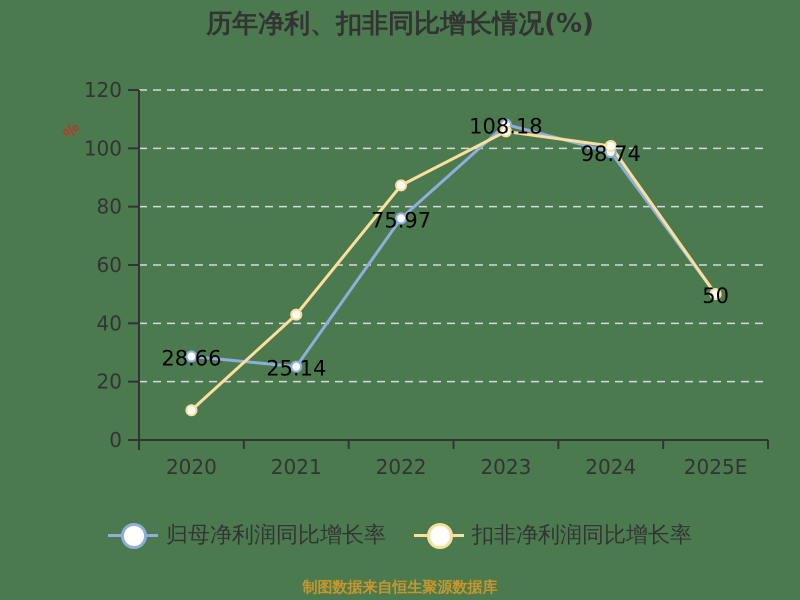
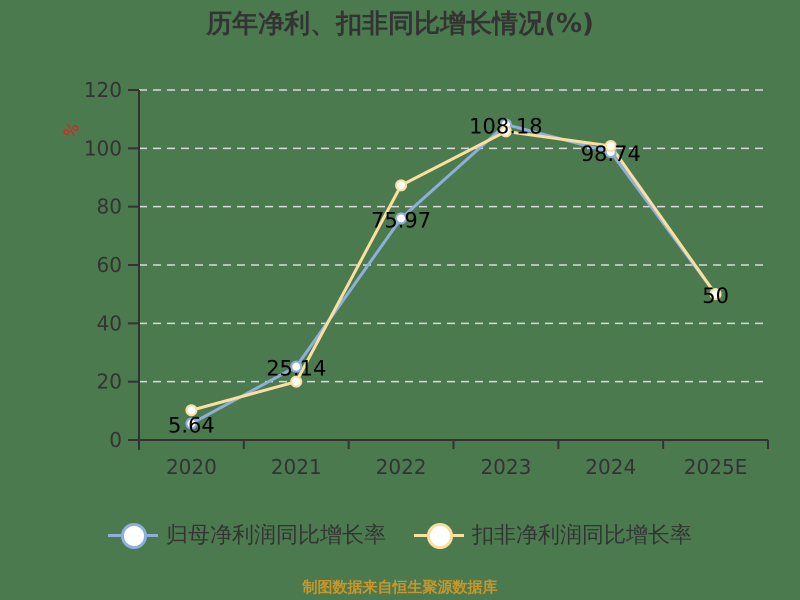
归母净利润同比增长率/2020: 28.66 -> 5.64
扣非净利润同比增长率/2021: 43 -> 20
